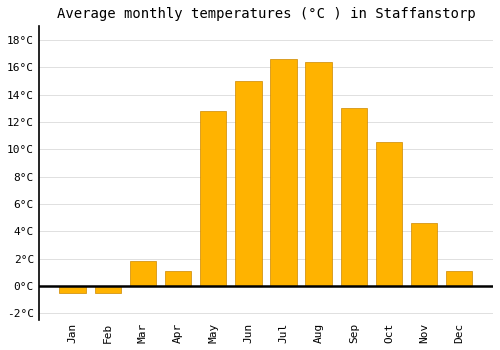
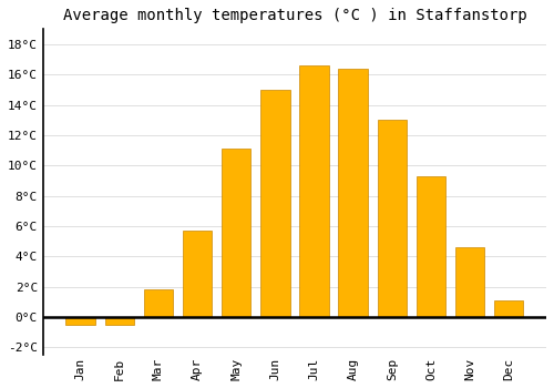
Apr: 1.1°C -> 5.7°C
May: 12.8°C -> 11.1°C
Oct: 10.5°C -> 9.3°C
